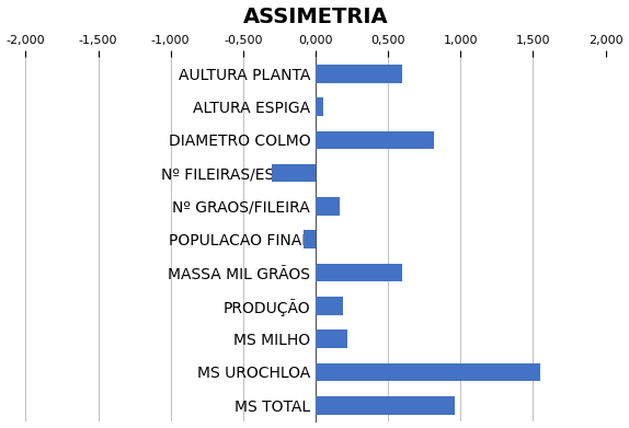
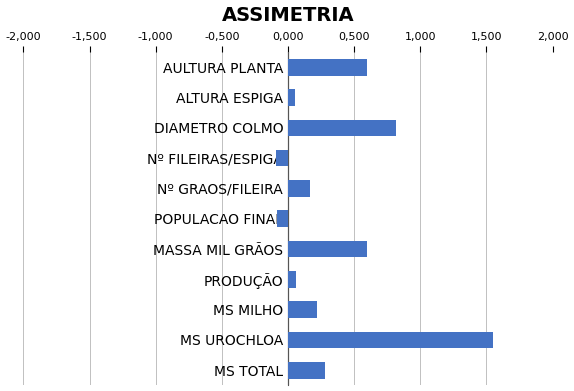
Nº FILEIRAS/ESPIGA: -0,30 -> -0,09
PRODUÇÃO: 0,19 -> 0,06
MS TOTAL: 0,96 -> 0,28
